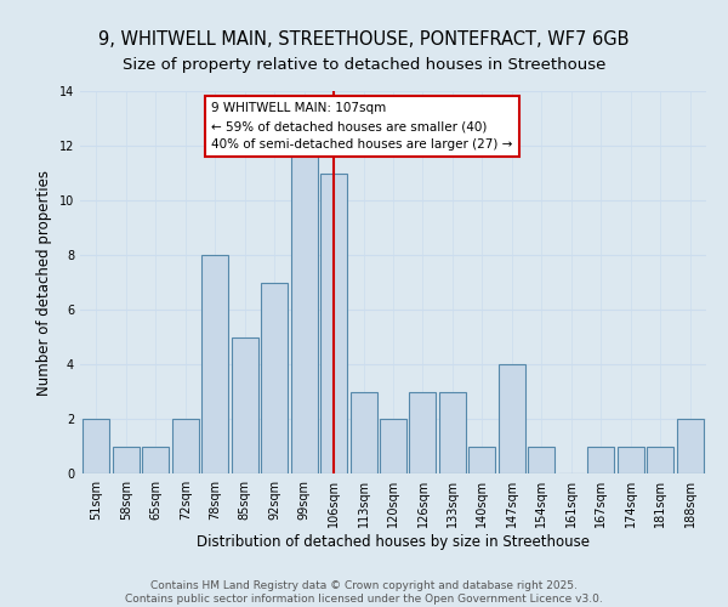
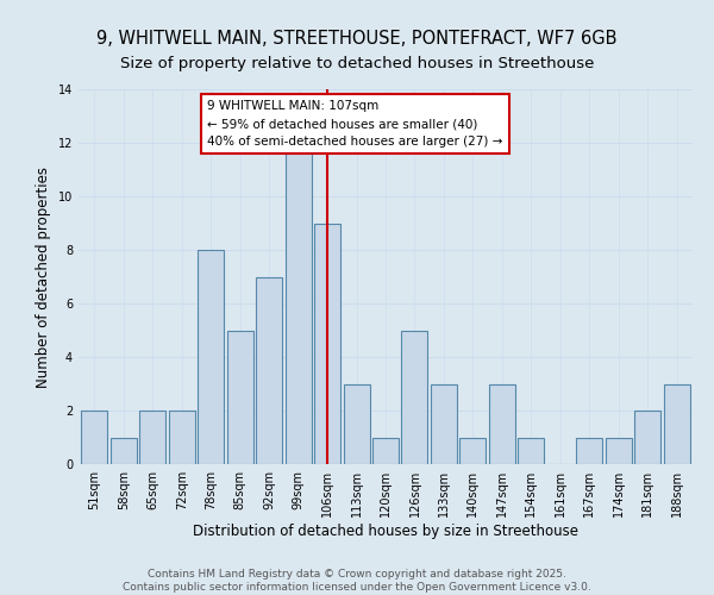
65sqm: 1 -> 2
106sqm: 11 -> 9
120sqm: 2 -> 1
126sqm: 3 -> 5
147sqm: 4 -> 3
181sqm: 1 -> 2
188sqm: 2 -> 3
